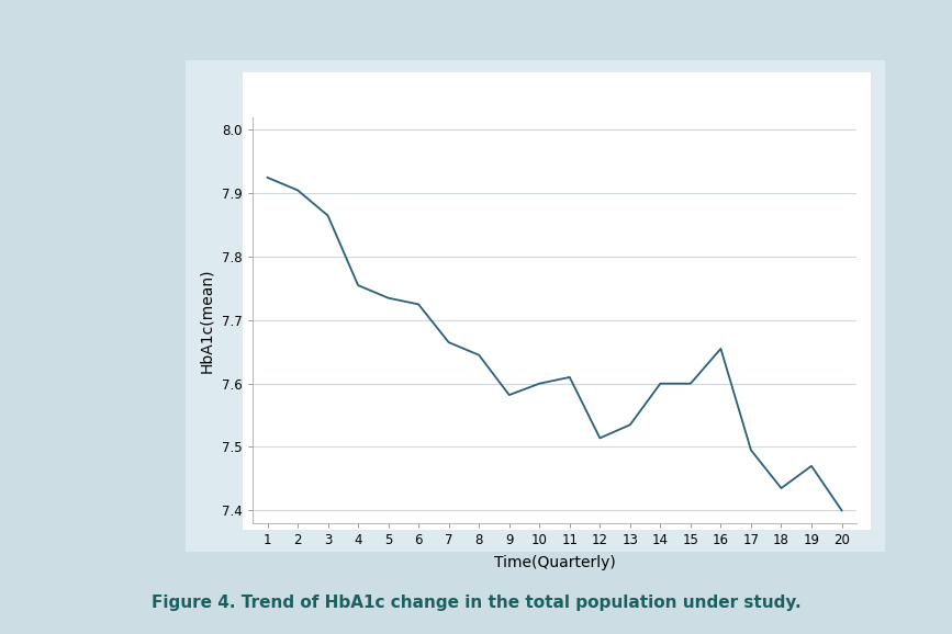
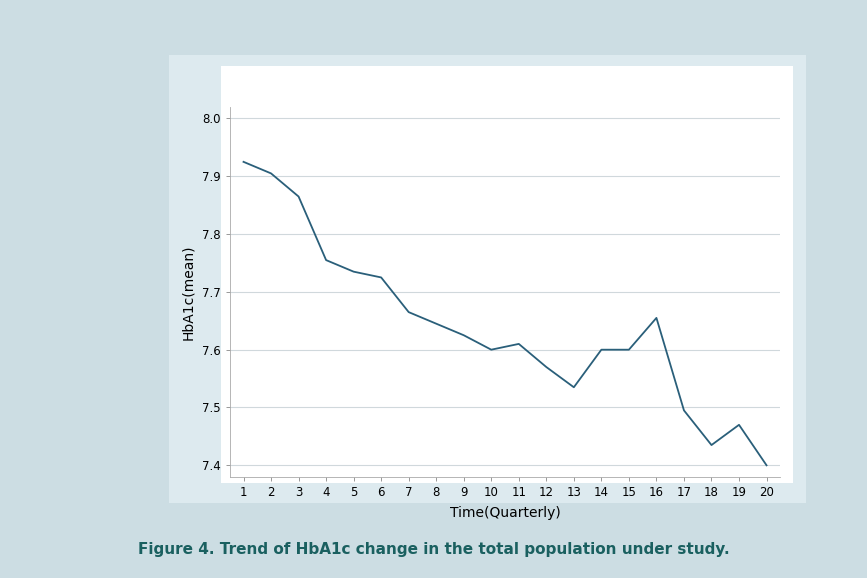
9: 7.582 -> 7.625
12: 7.514 -> 7.570
